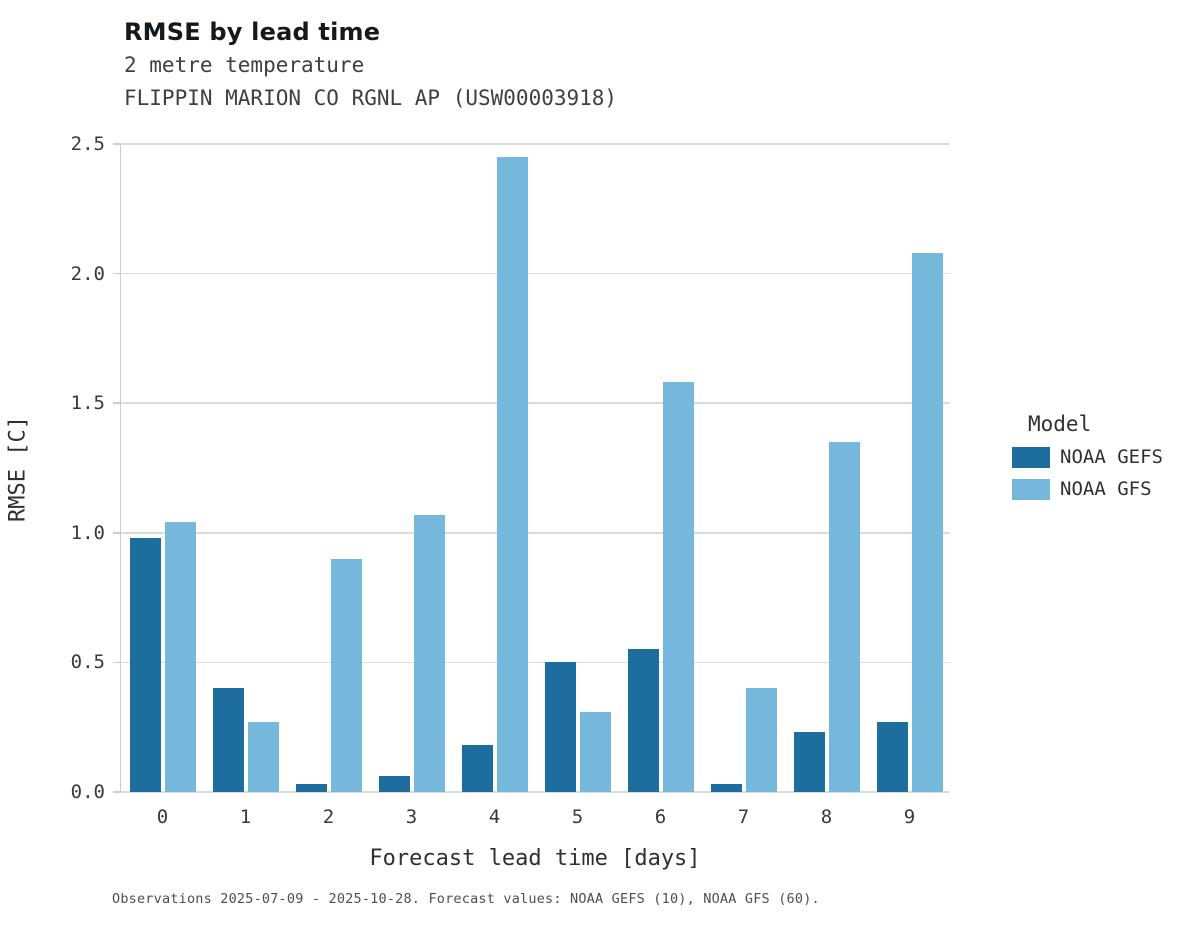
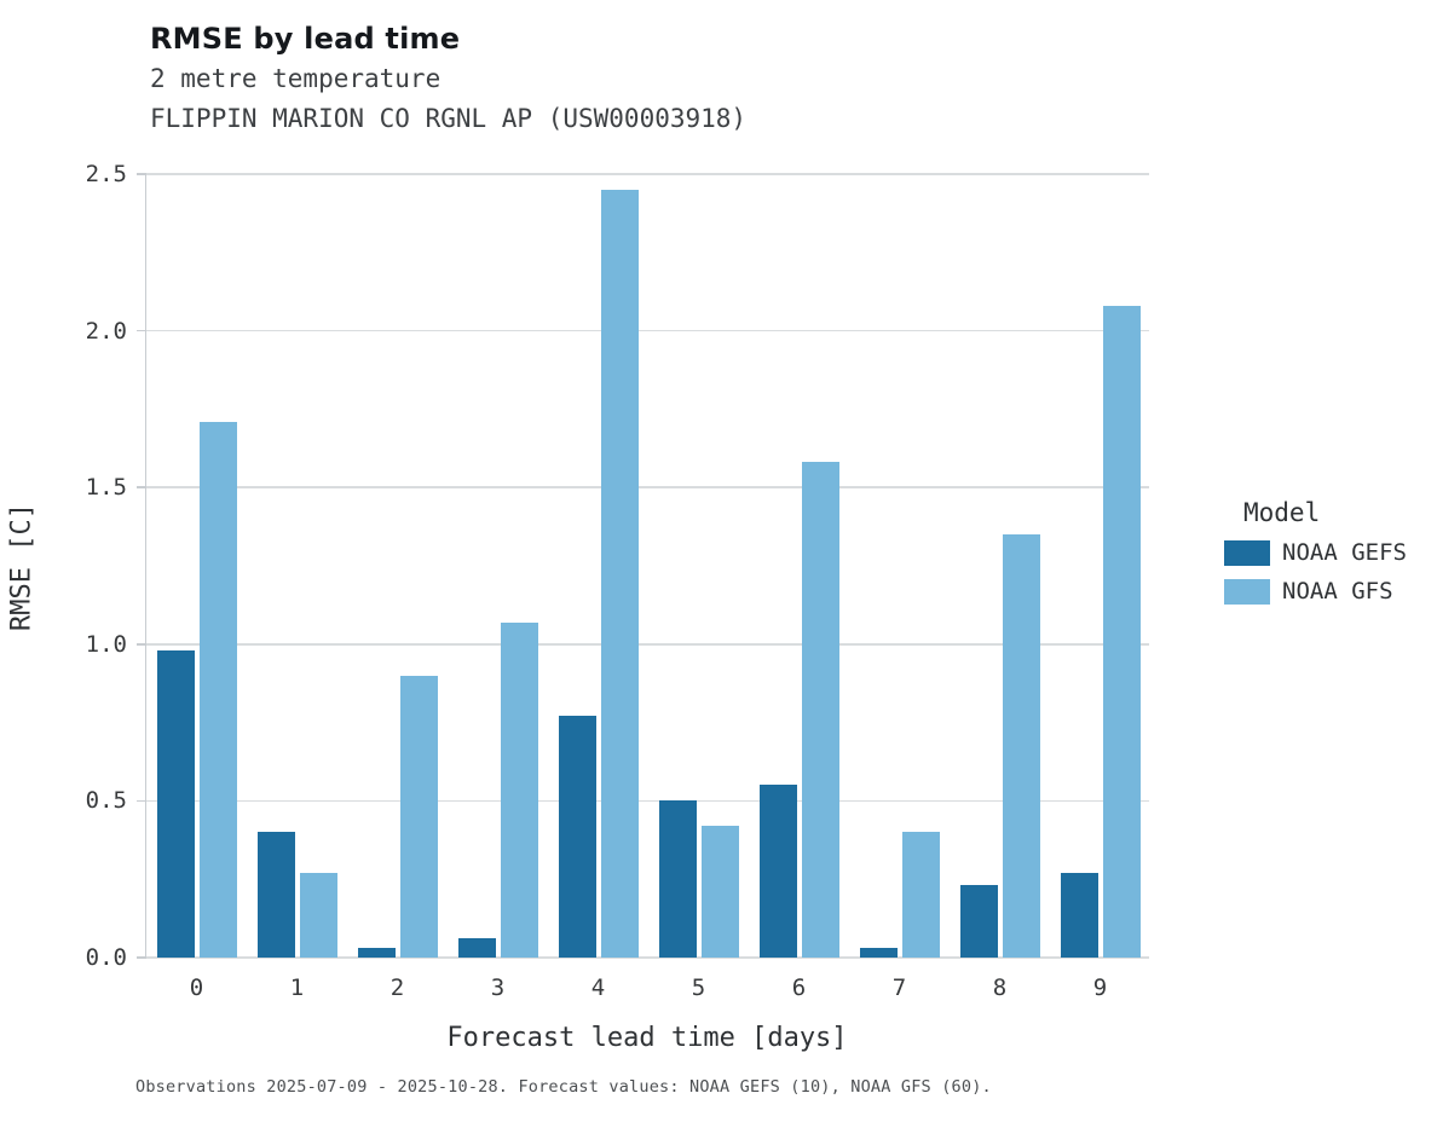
NOAA GFS/0: 1.04 -> 1.71
NOAA GEFS/4: 0.18 -> 0.77
NOAA GFS/5: 0.31 -> 0.42
